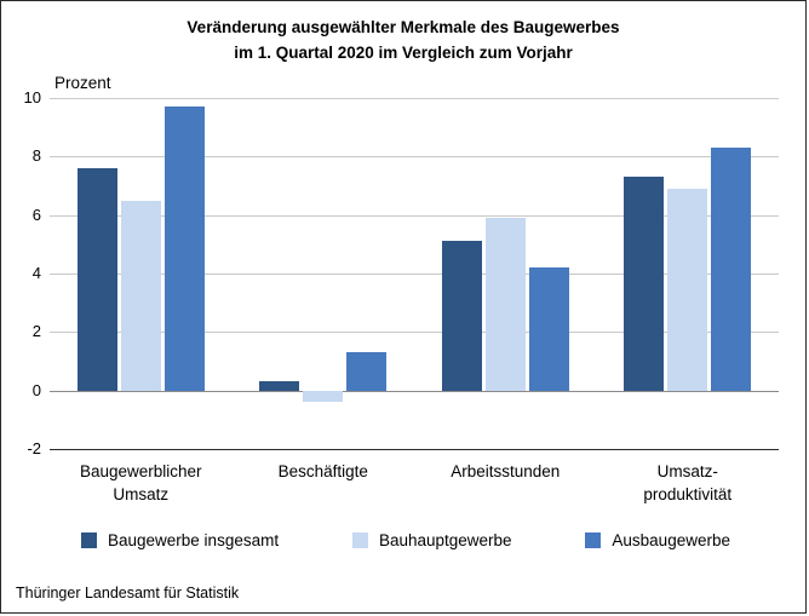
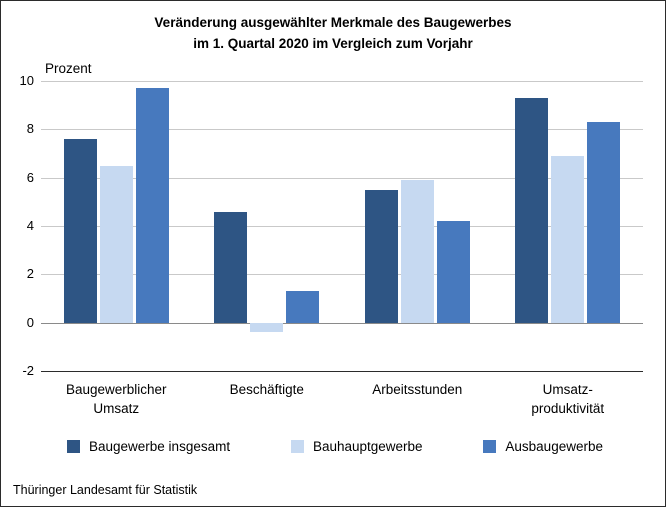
Baugewerbe insgesamt/Beschäftigte: 0.3 -> 4.6
Baugewerbe insgesamt/Arbeitsstunden: 5.1 -> 5.5
Baugewerbe insgesamt/Umsatz- produktivität: 7.3 -> 9.3
